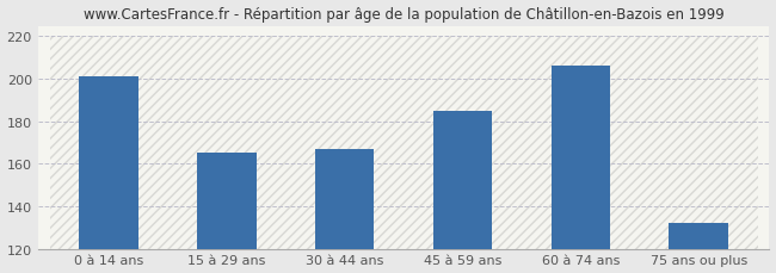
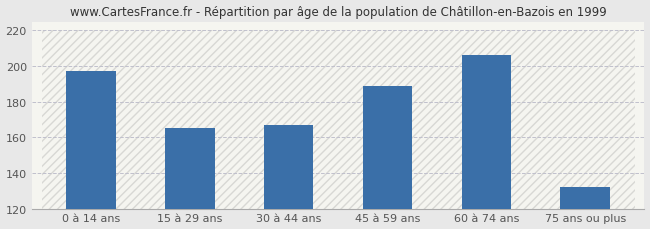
0 à 14 ans: 201 -> 197
45 à 59 ans: 185 -> 189
